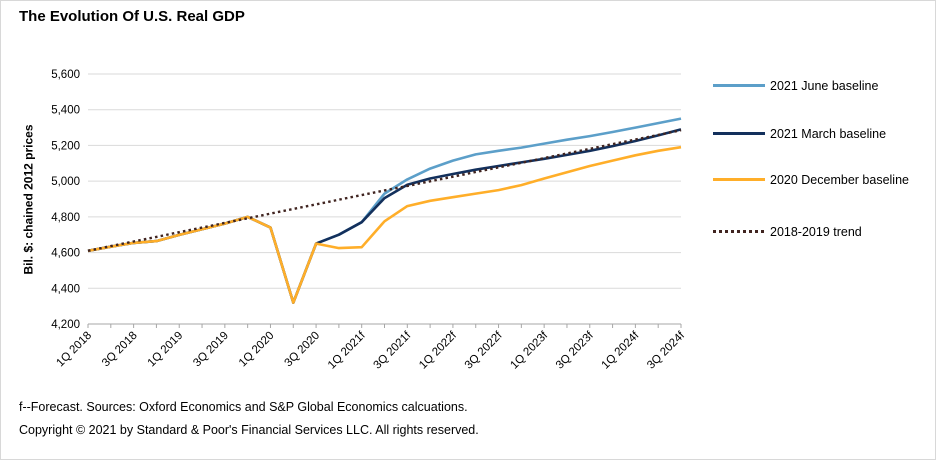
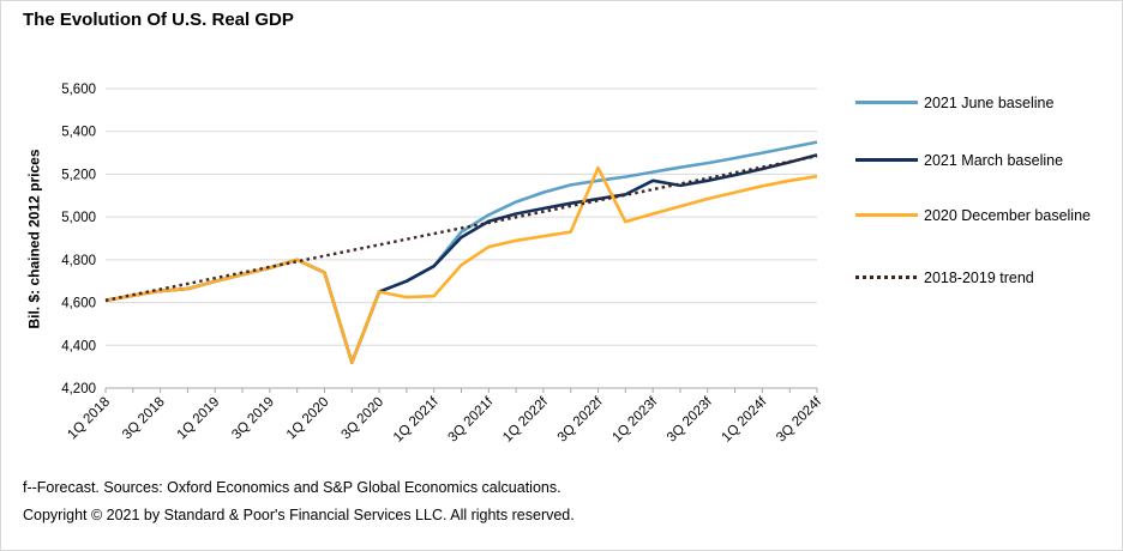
2020 December baseline/3Q 2022f: 4950 -> 5230
2021 March baseline/1Q 2023f: 5120 -> 5170
